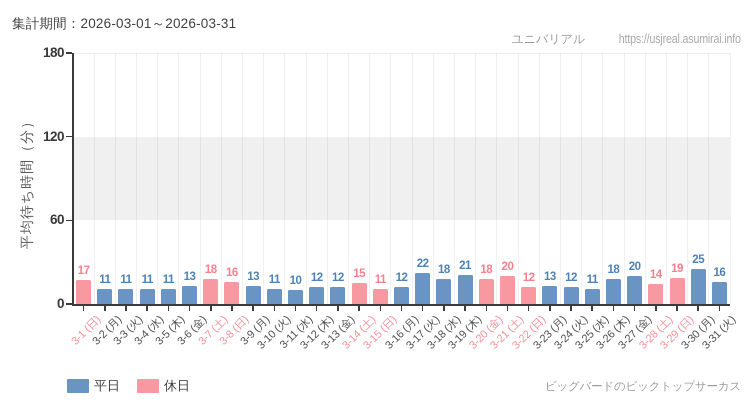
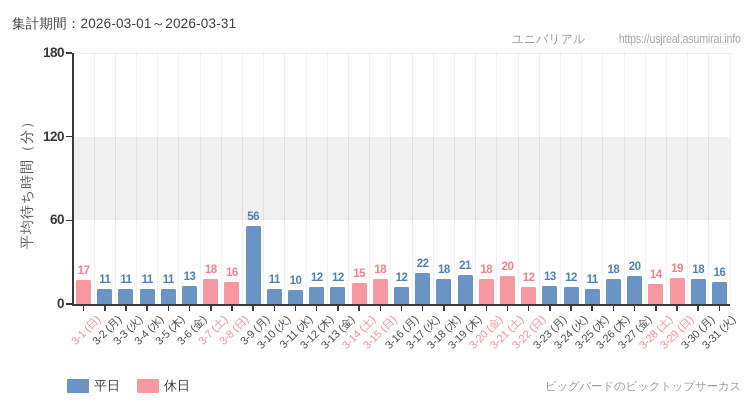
3-9 (月): 13 -> 56
3-15 (日): 11 -> 18
3-30 (月): 25 -> 18
